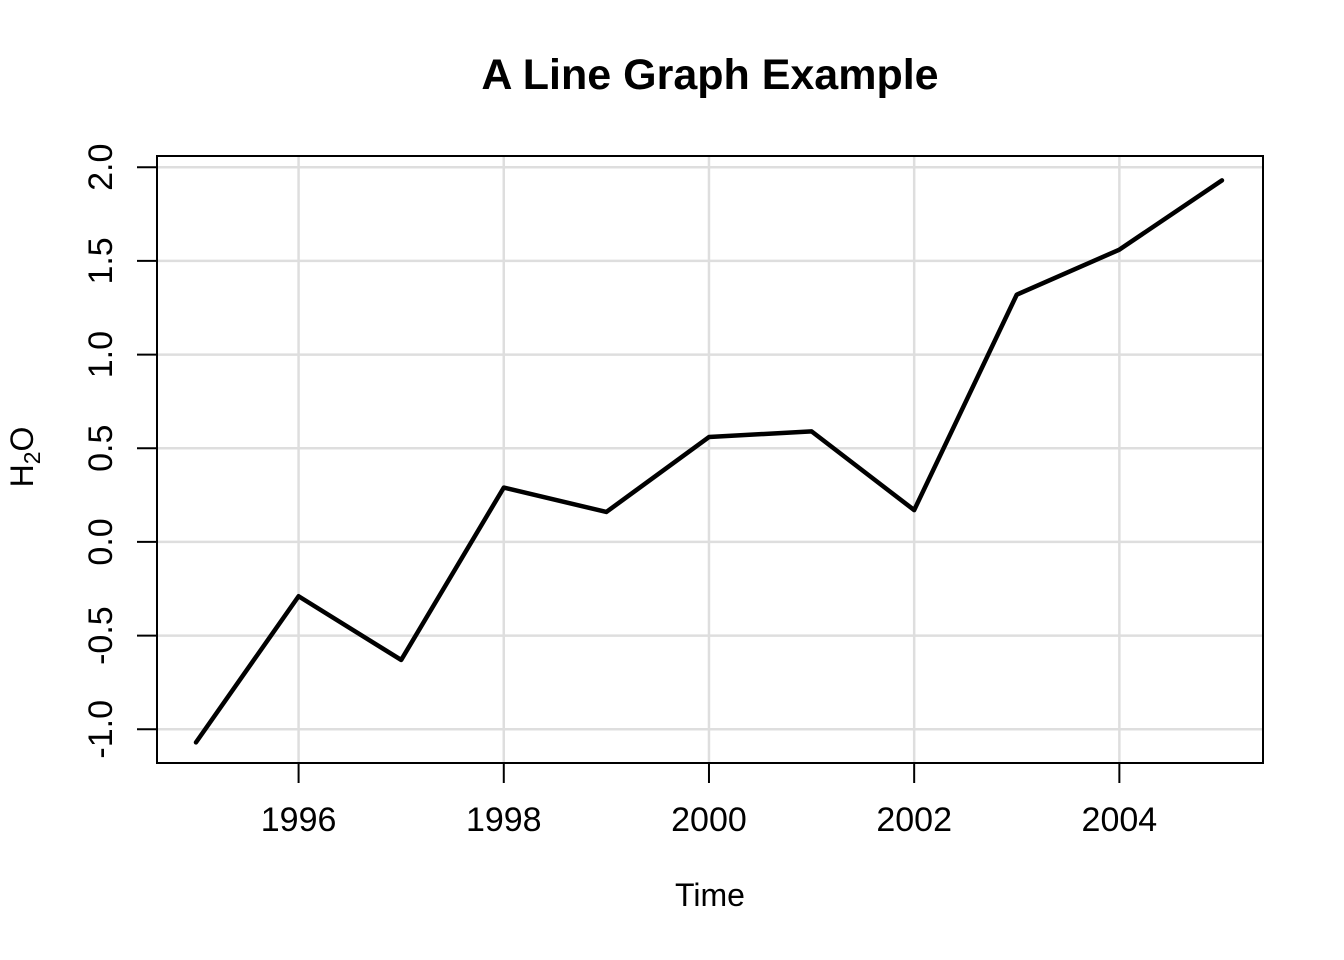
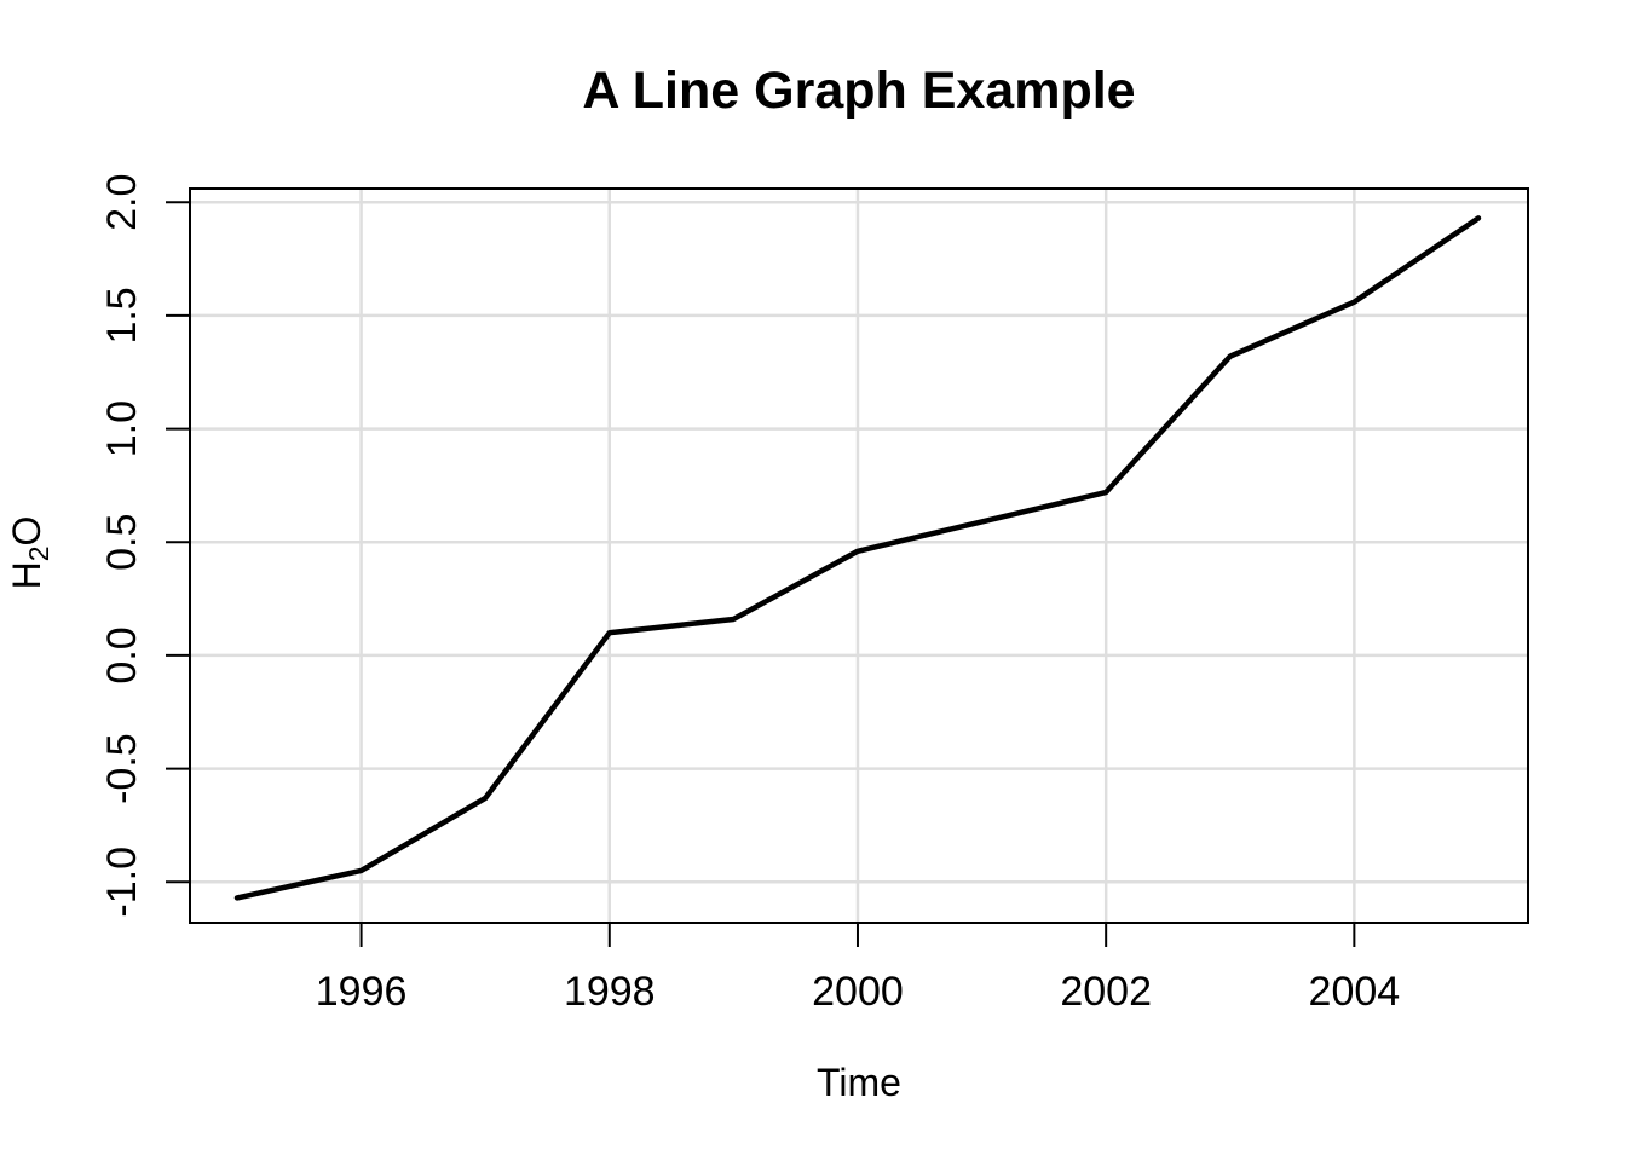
1996: -0.29 -> -0.95
1998: 0.29 -> 0.10
2000: 0.56 -> 0.46
2002: 0.17 -> 0.72
